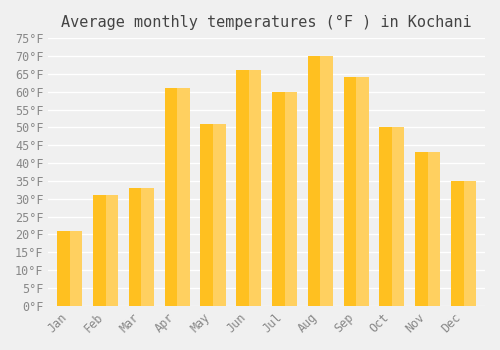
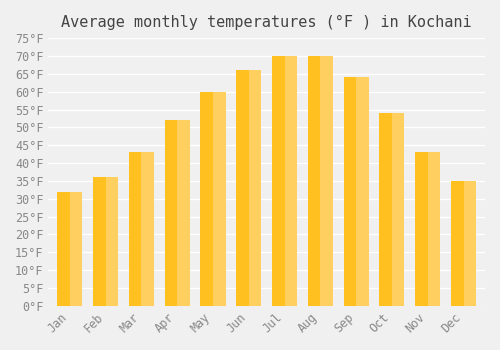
Jan: 21°F -> 32°F
Feb: 31°F -> 36°F
Mar: 33°F -> 43°F
Apr: 61°F -> 52°F
May: 51°F -> 60°F
Jul: 60°F -> 70°F
Oct: 50°F -> 54°F
